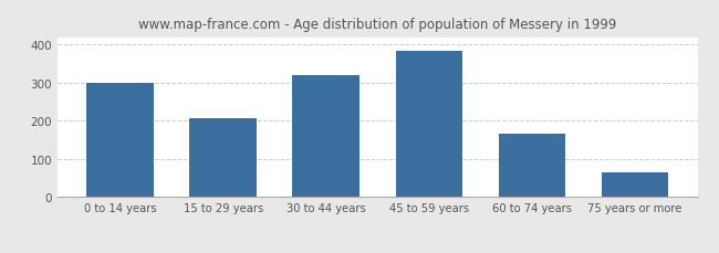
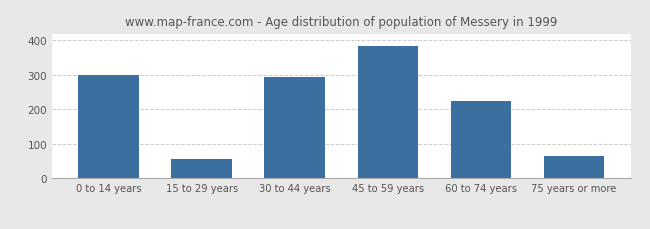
15 to 29 years: 207 -> 55
30 to 44 years: 320 -> 295
60 to 74 years: 167 -> 225
